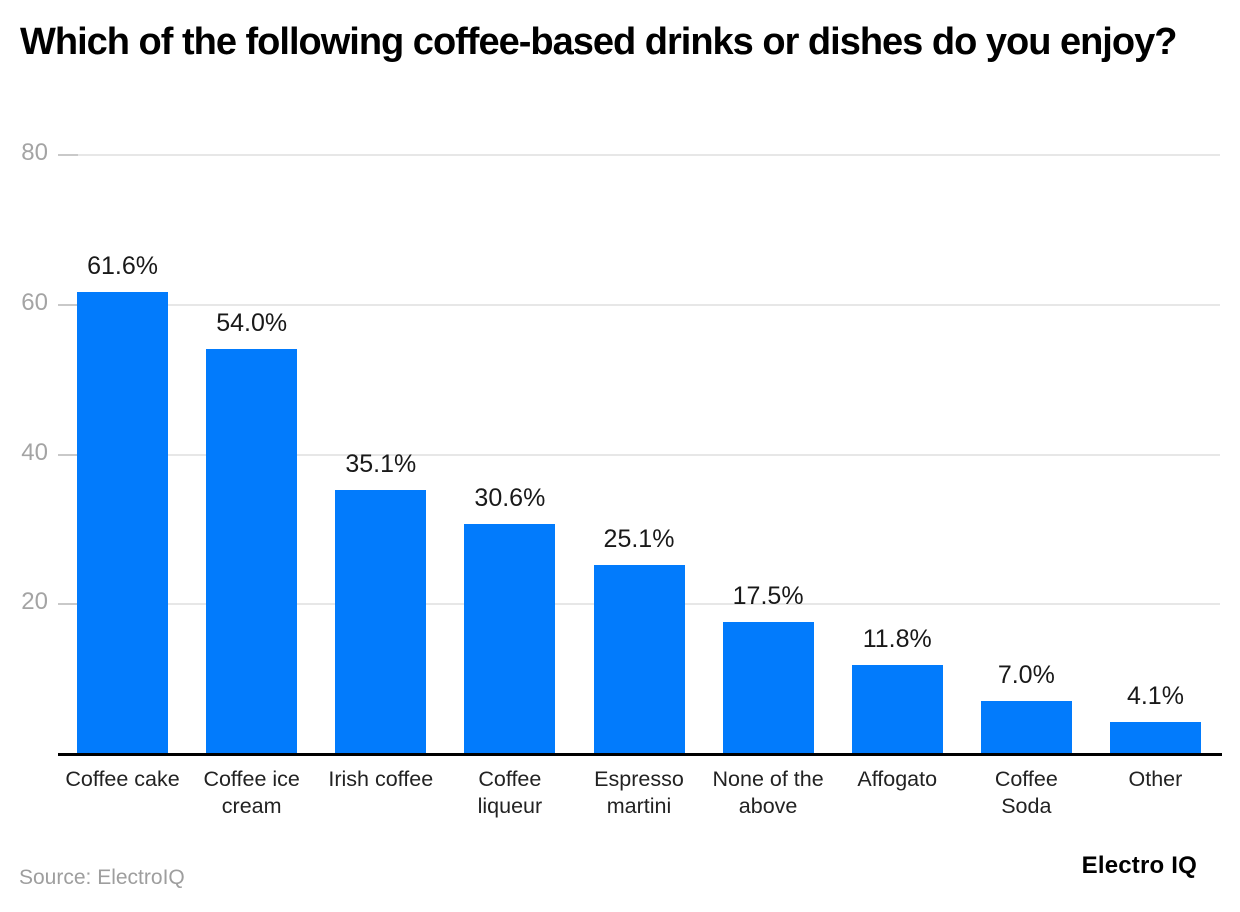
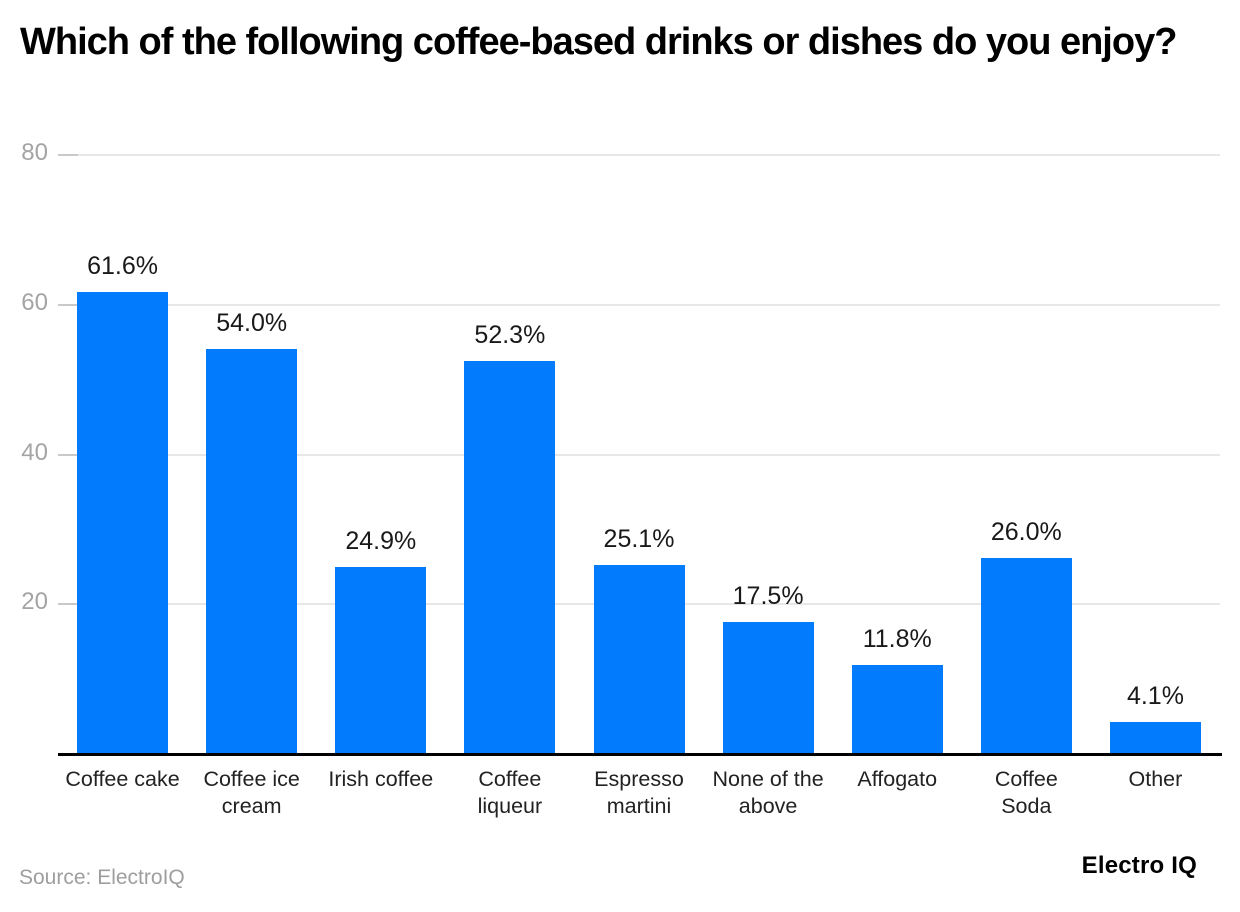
Irish coffee: 35.1% -> 24.9%
Coffee liqueur: 30.6% -> 52.3%
Coffee Soda: 7.0% -> 26.0%
